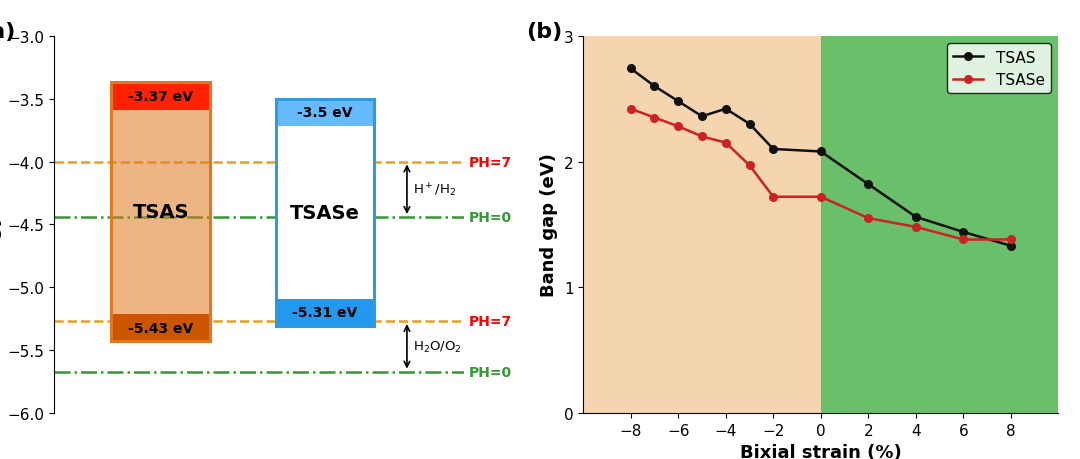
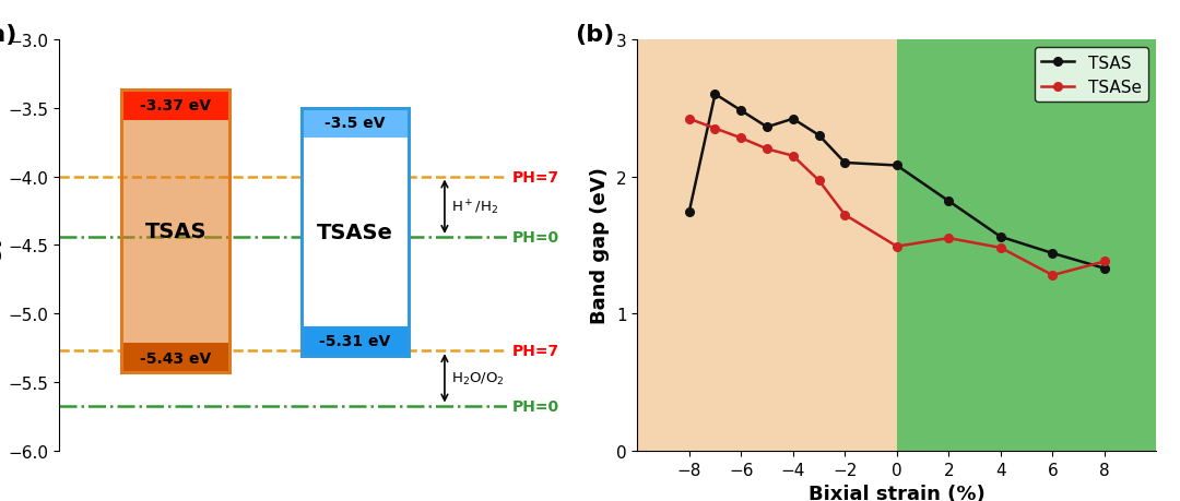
TSAS/−8: 2.74 -> 1.74
TSASe/0: 1.72 -> 1.49
TSASe/6: 1.38 -> 1.28
